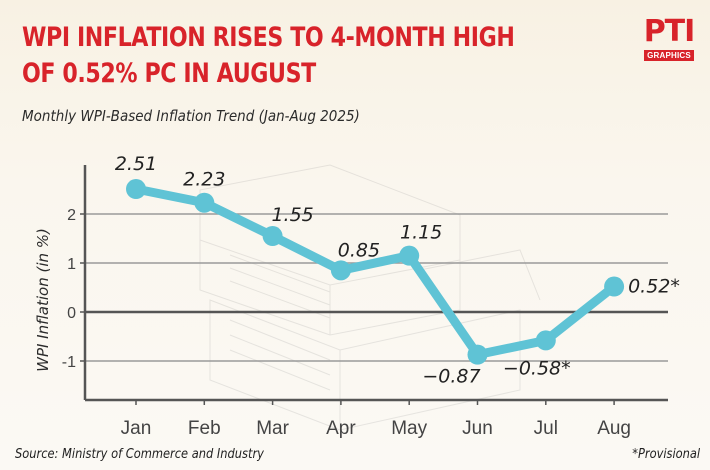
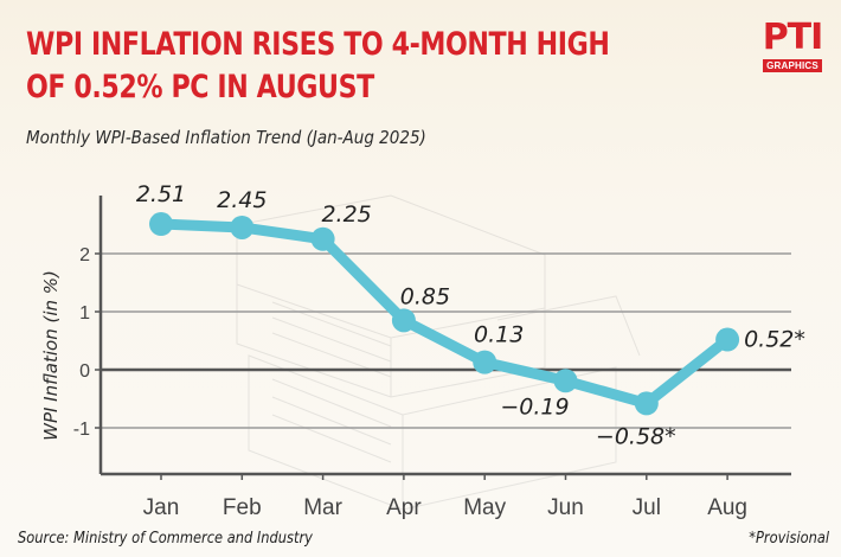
Feb: 2.23 -> 2.45
Mar: 1.55 -> 2.25
May: 1.15 -> 0.13
Jun: −0.87 -> −0.19
